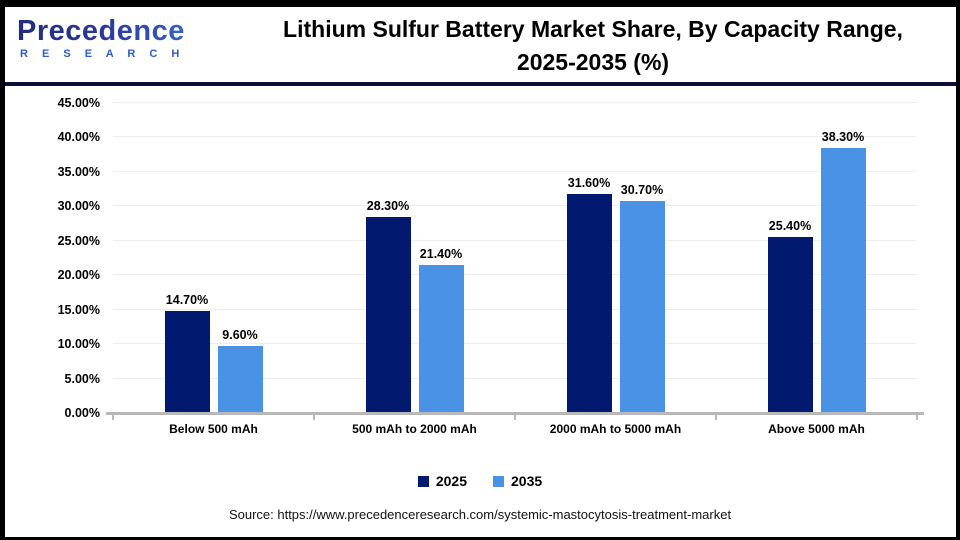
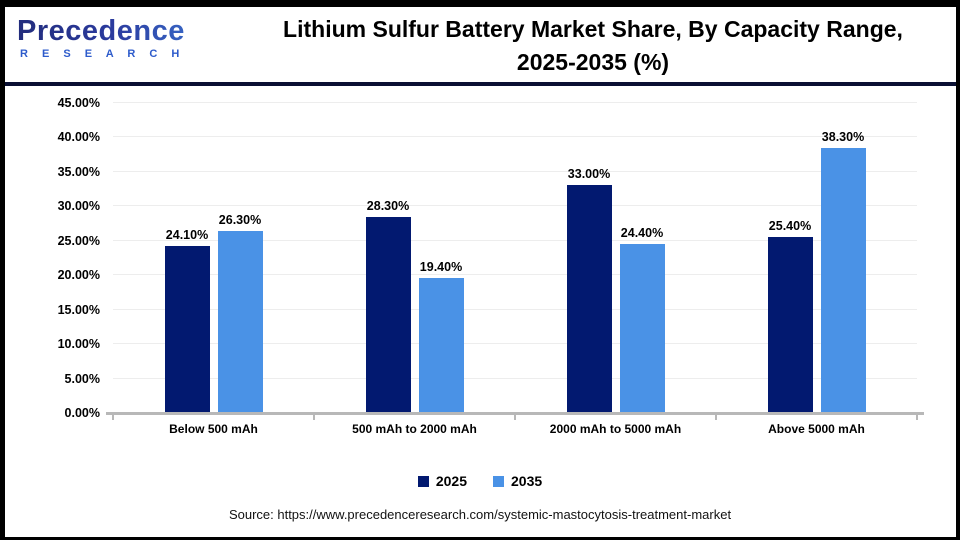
2025/Below 500 mAh: 14.70% -> 24.10%
2035/Below 500 mAh: 9.60% -> 26.30%
2035/500 mAh to 2000 mAh: 21.40% -> 19.40%
2025/2000 mAh to 5000 mAh: 31.60% -> 33.00%
2035/2000 mAh to 5000 mAh: 30.70% -> 24.40%
